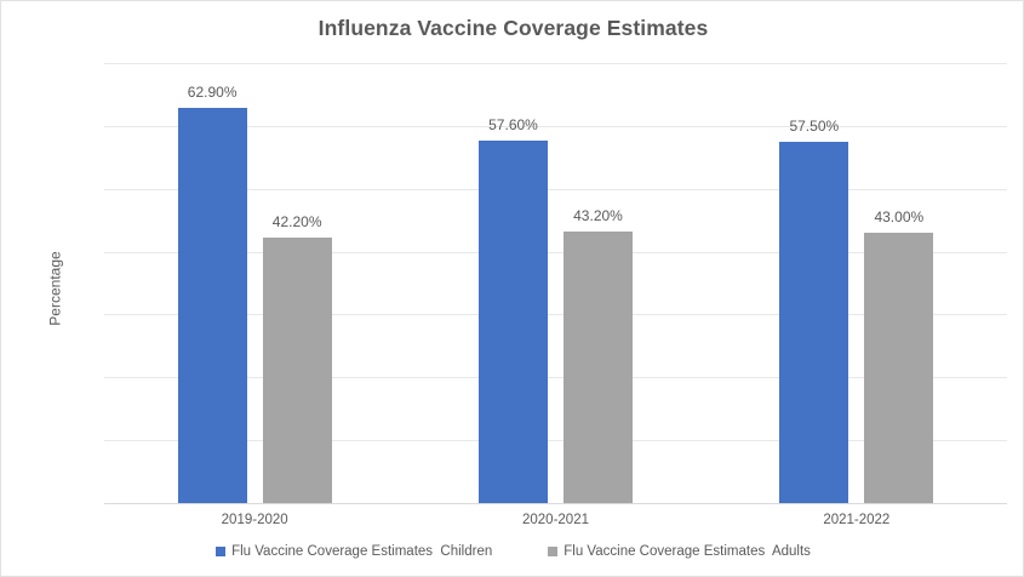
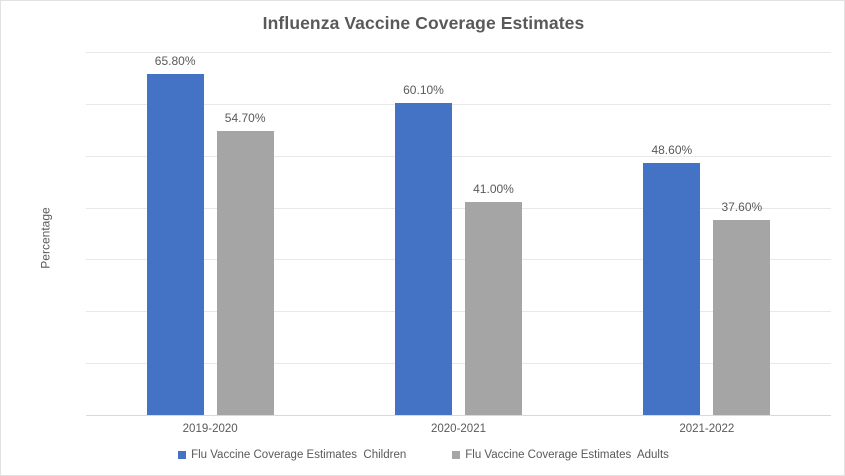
Flu Vaccine Coverage Estimates Children/2019-2020: 62.90% -> 65.80%
Flu Vaccine Coverage Estimates Adults/2019-2020: 42.20% -> 54.70%
Flu Vaccine Coverage Estimates Children/2020-2021: 57.60% -> 60.10%
Flu Vaccine Coverage Estimates Adults/2020-2021: 43.20% -> 41.00%
Flu Vaccine Coverage Estimates Children/2021-2022: 57.50% -> 48.60%
Flu Vaccine Coverage Estimates Adults/2021-2022: 43.00% -> 37.60%
